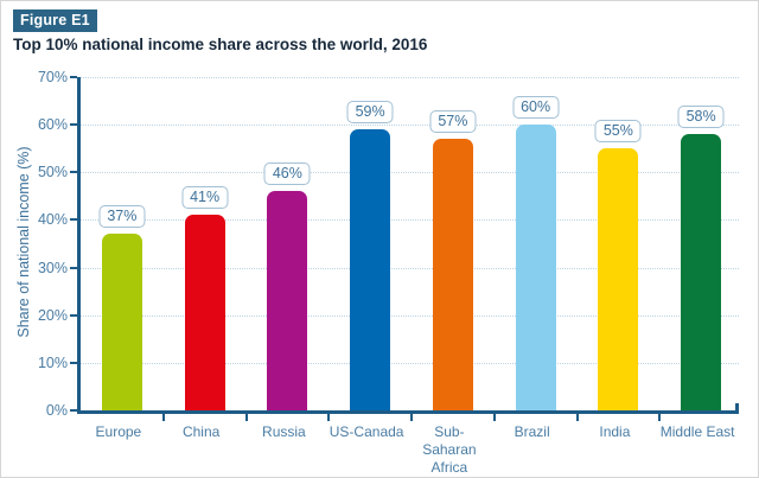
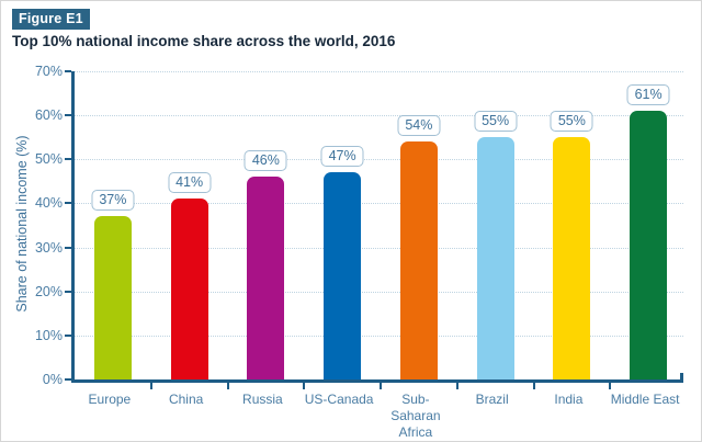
US-Canada: 59% -> 47%
Sub-Saharan Africa: 57% -> 54%
Brazil: 60% -> 55%
Middle East: 58% -> 61%
